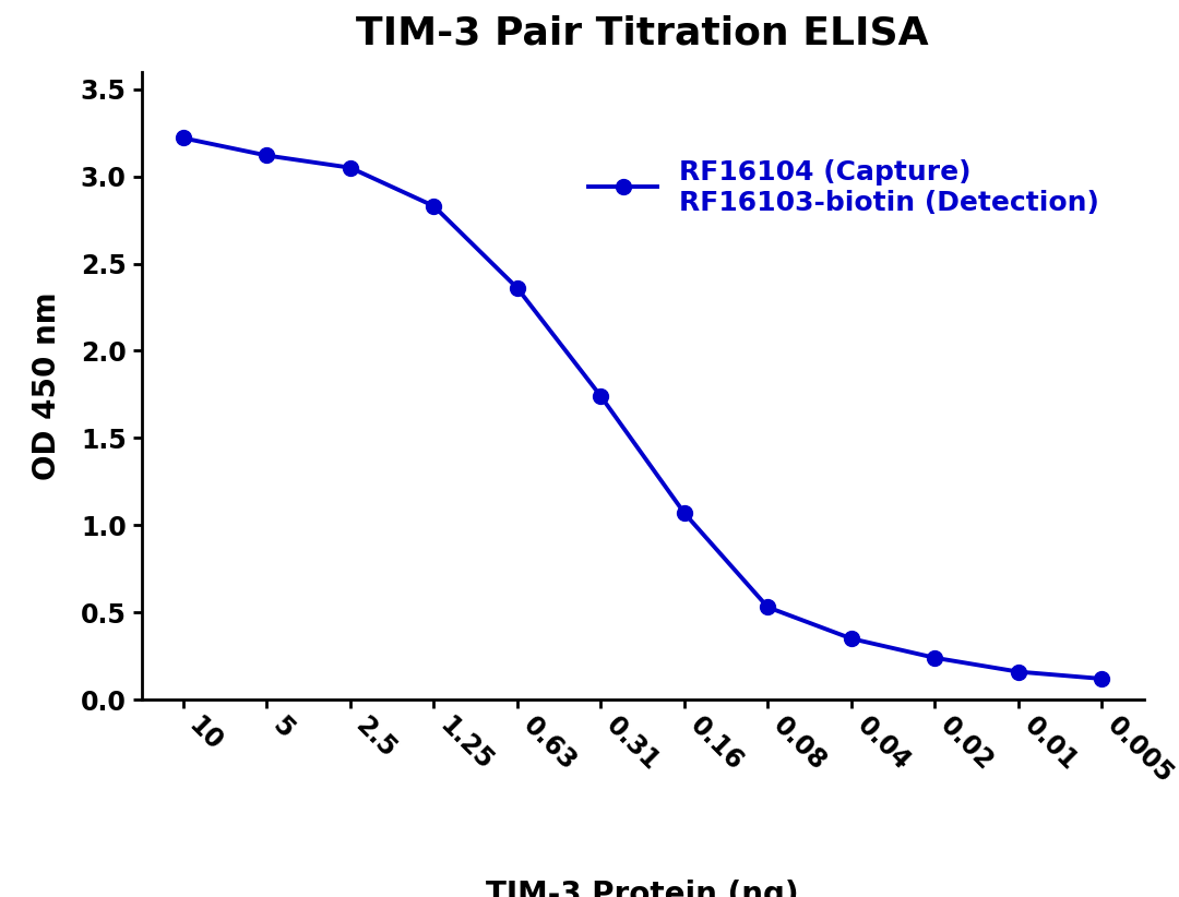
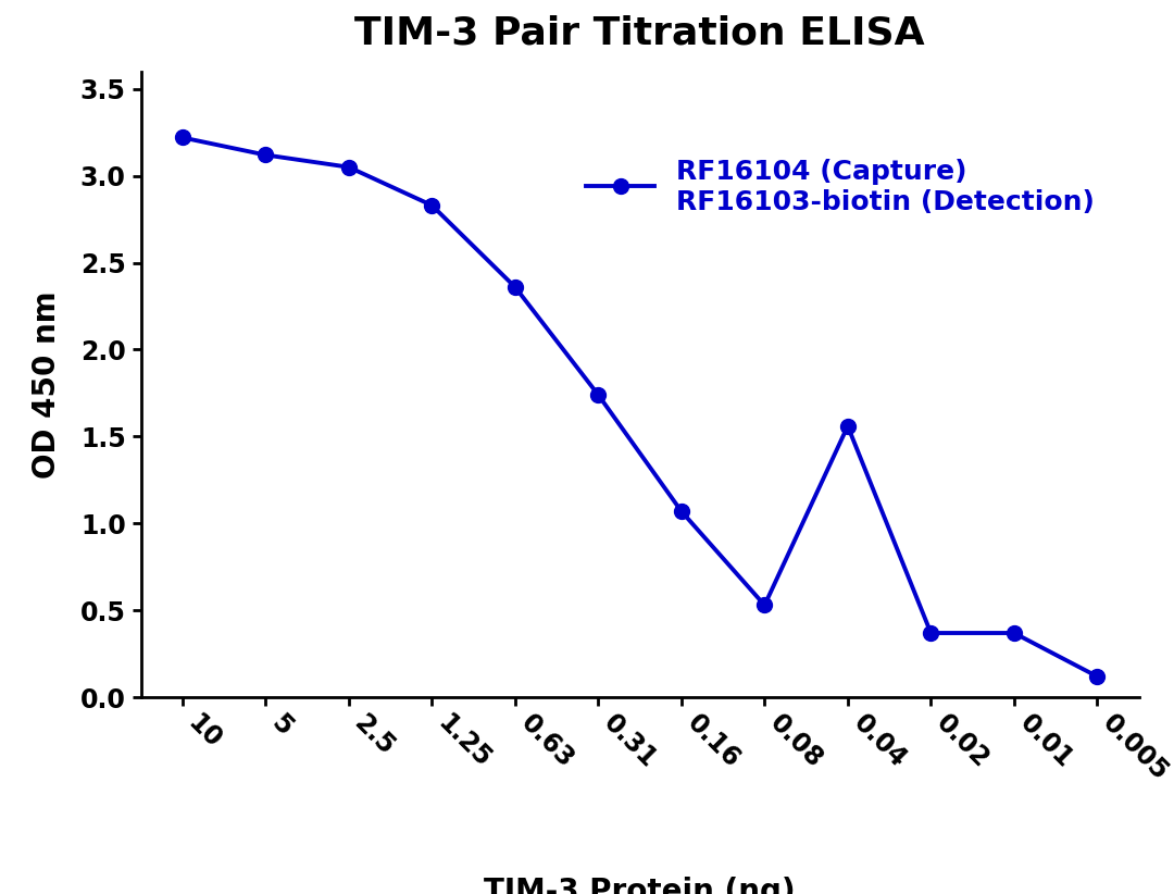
0.04: 0.35 -> 1.56
0.02: 0.24 -> 0.37
0.01: 0.16 -> 0.37
